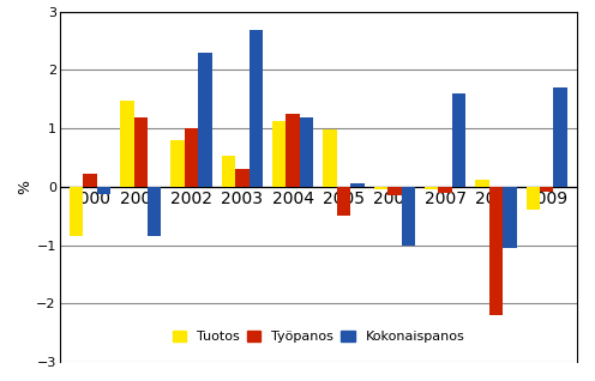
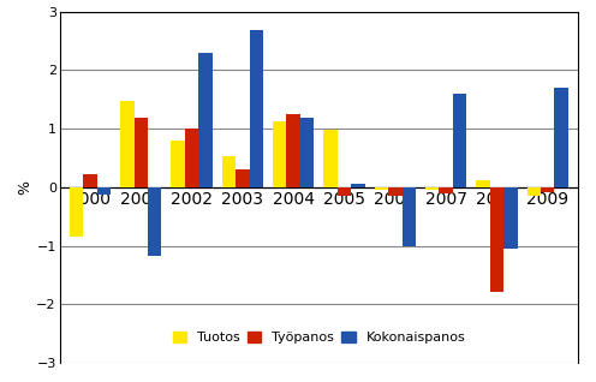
Kokonaispanos/2001: -0.85 -> -1.18
Työpanos/2005: -0.50 -> -0.15
Työpanos/2008: -2.20 -> -1.78
Tuotos/2009: -0.40 -> -0.15
